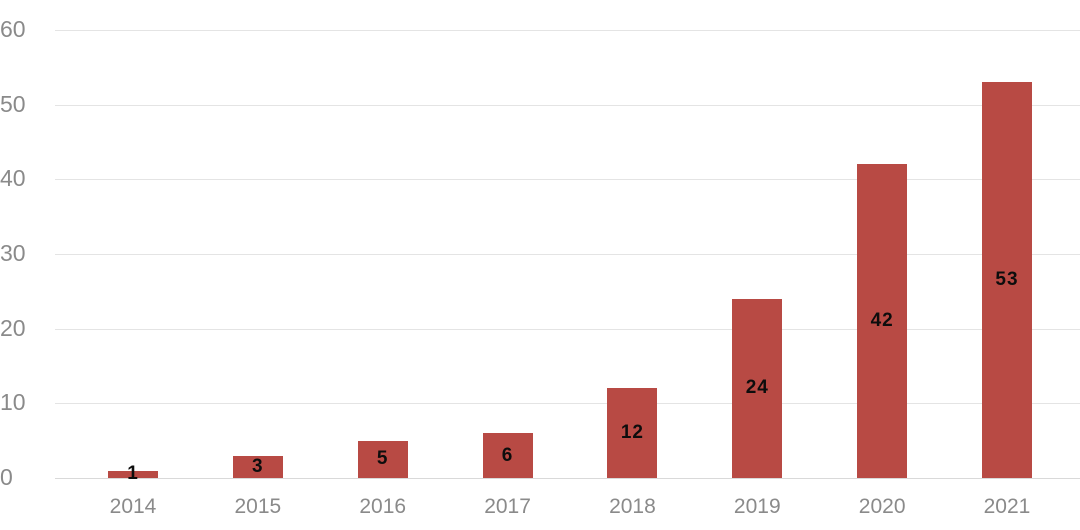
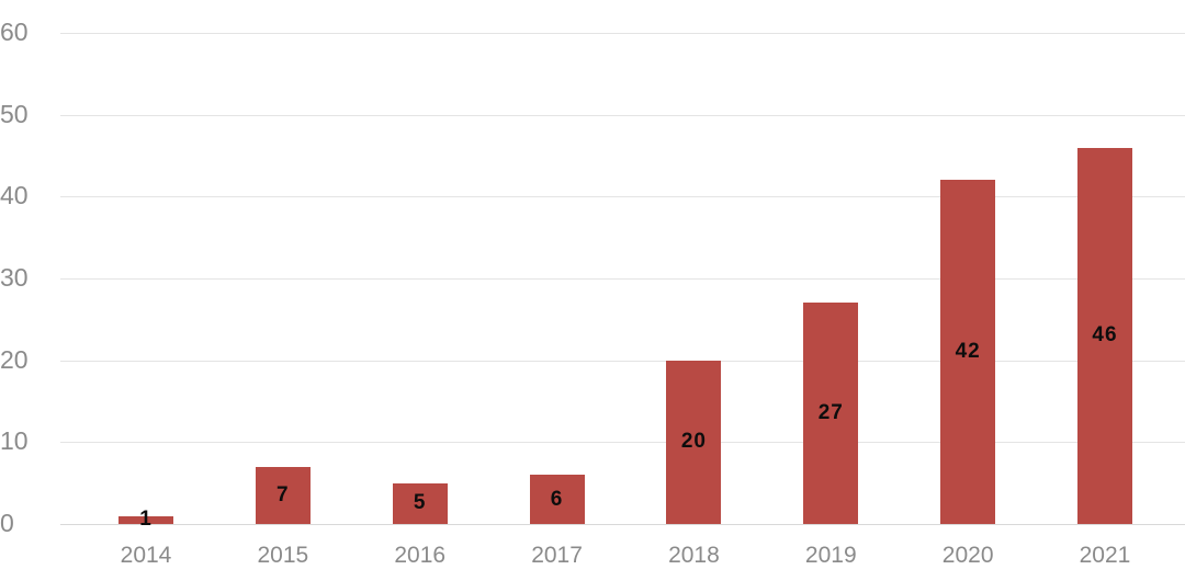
2015: 3 -> 7
2018: 12 -> 20
2019: 24 -> 27
2021: 53 -> 46
